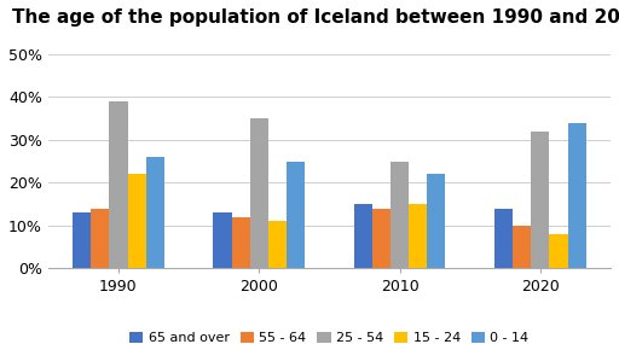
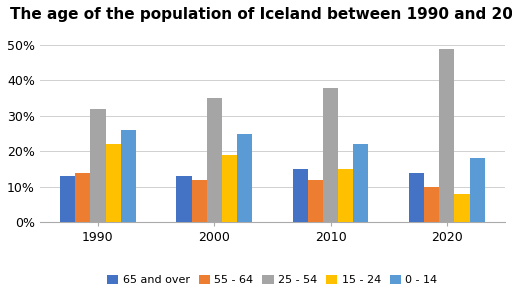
25 - 54/1990: 39% -> 32%
15 - 24/2000: 11% -> 19%
55 - 64/2010: 14% -> 12%
25 - 54/2010: 25% -> 38%
25 - 54/2020: 32% -> 49%
0 - 14/2020: 34% -> 18%
